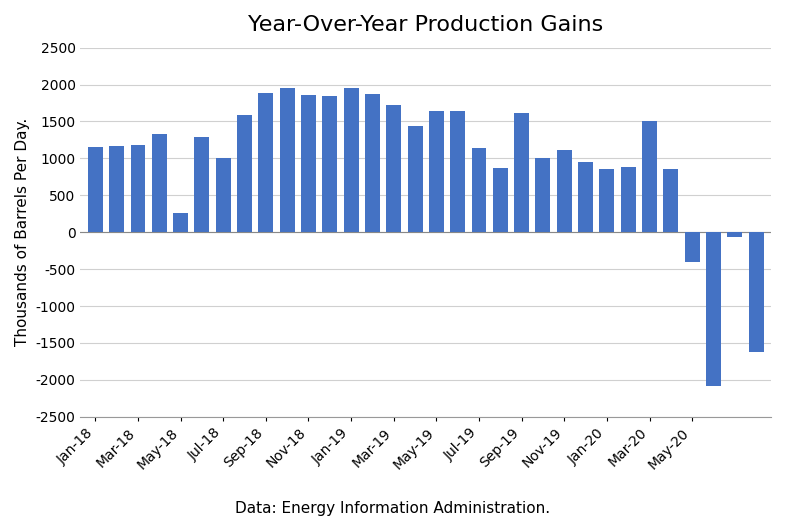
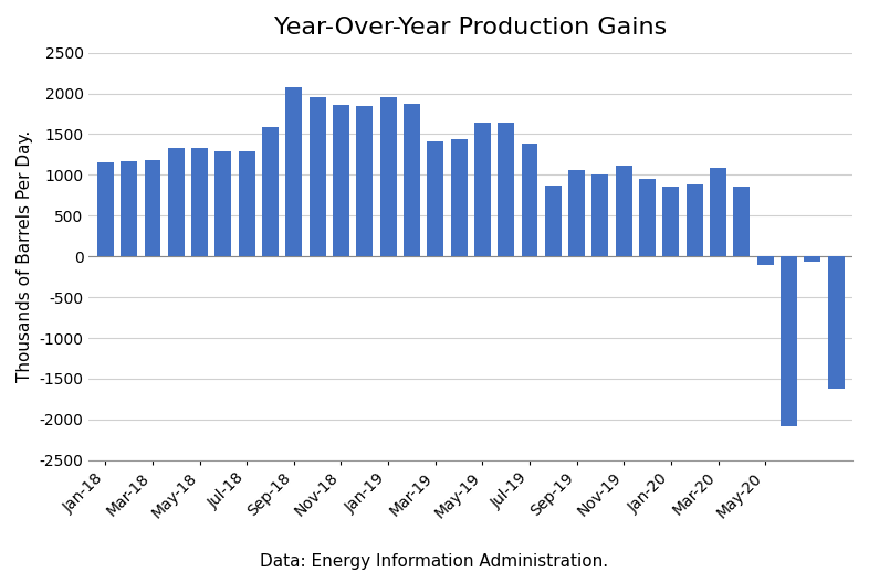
May-18: 260 -> 1330
Jul-18: 1000 -> 1280
Sep-18: 1880 -> 2080
Mar-19: 1720 -> 1420
Jul-19: 1140 -> 1380
Sep-19: 1620 -> 1060
Mar-20: 1500 -> 1080
May-20: -400 -> -100
